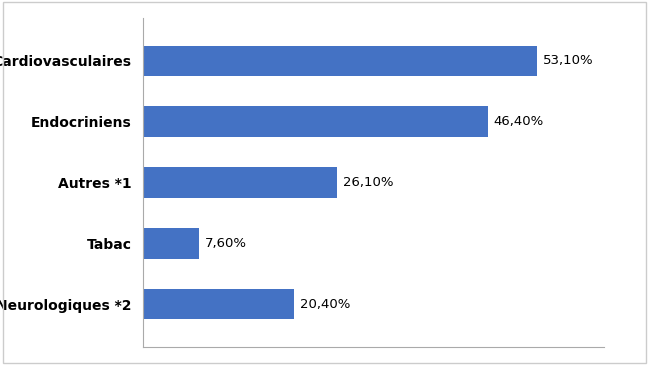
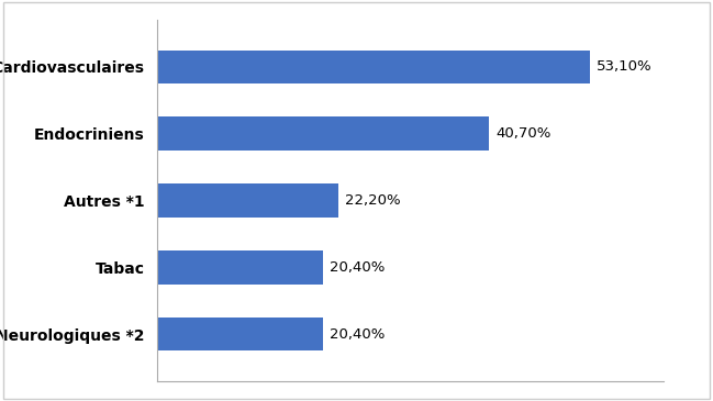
Endocriniens: 46,40% -> 40,70%
Autres *1: 26,10% -> 22,20%
Tabac: 7,60% -> 20,40%
